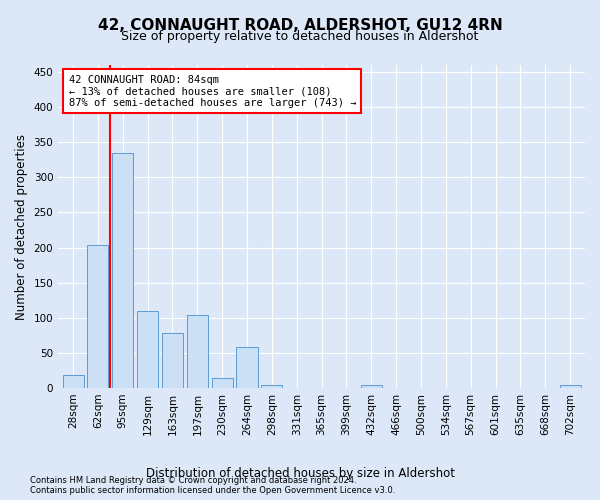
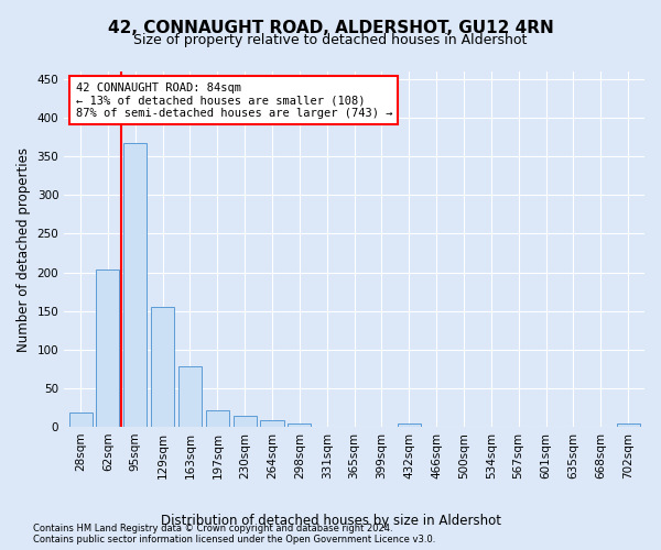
95sqm: 334 -> 368
129sqm: 110 -> 155
197sqm: 104 -> 22
264sqm: 58 -> 8
